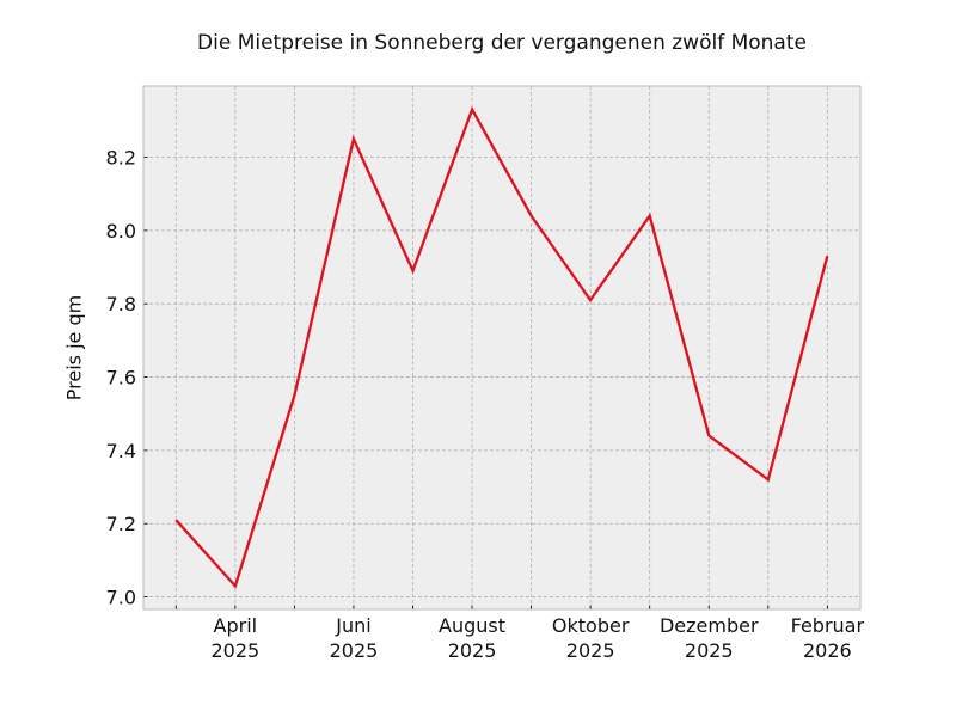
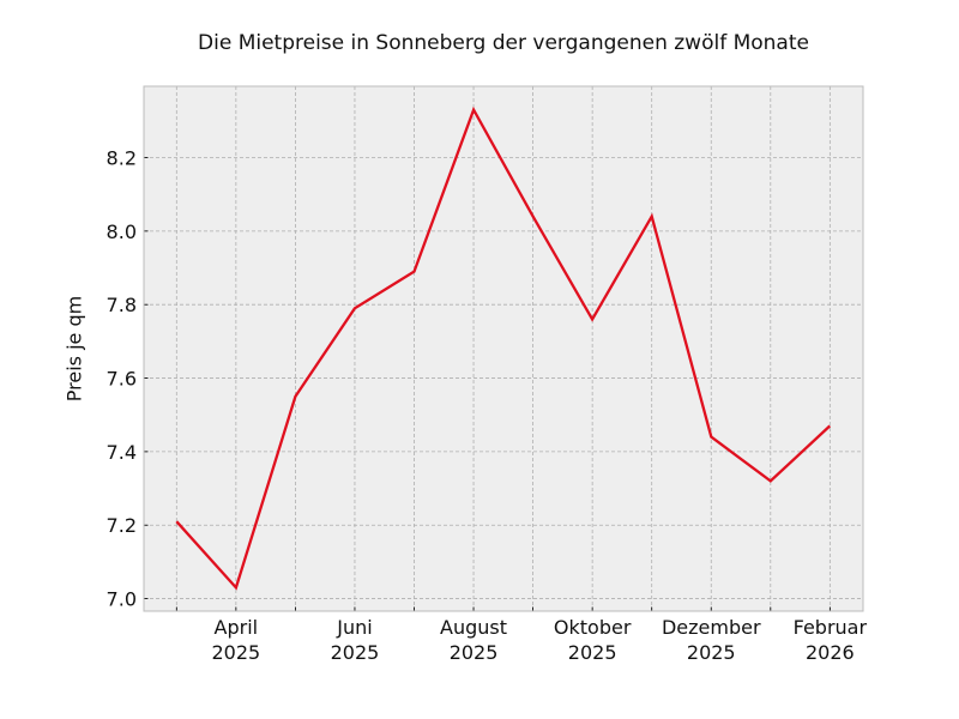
Juni 2025: 8.25 -> 7.79
Oktober 2025: 7.81 -> 7.76
Februar 2026: 7.93 -> 7.47
